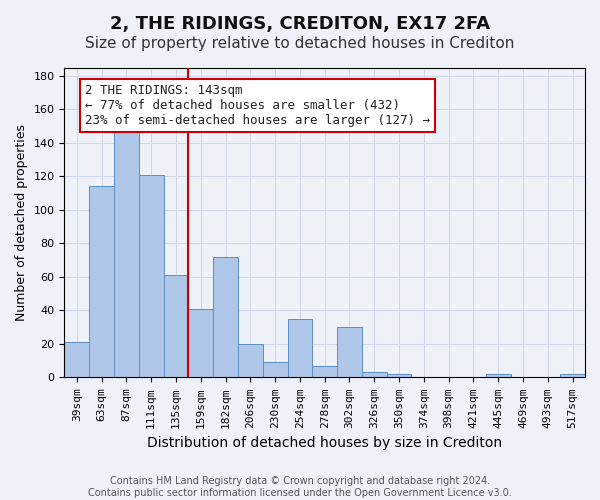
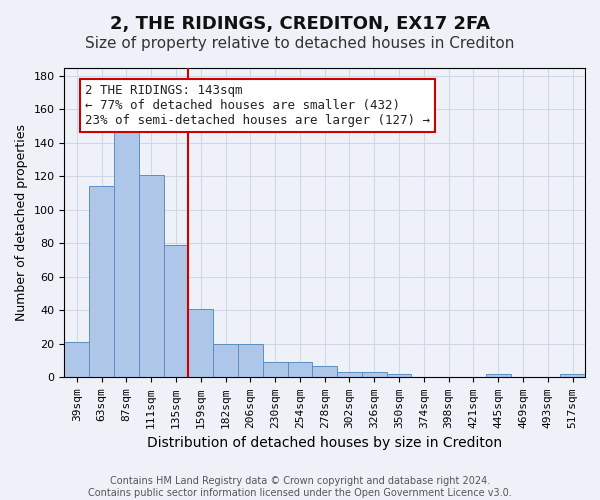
135sqm: 61 -> 79
182sqm: 72 -> 20
254sqm: 35 -> 9
302sqm: 30 -> 3
